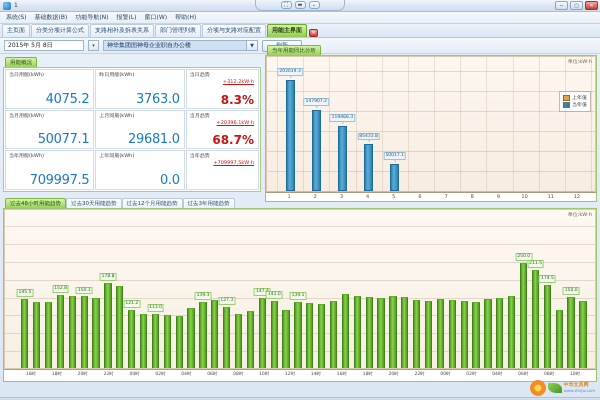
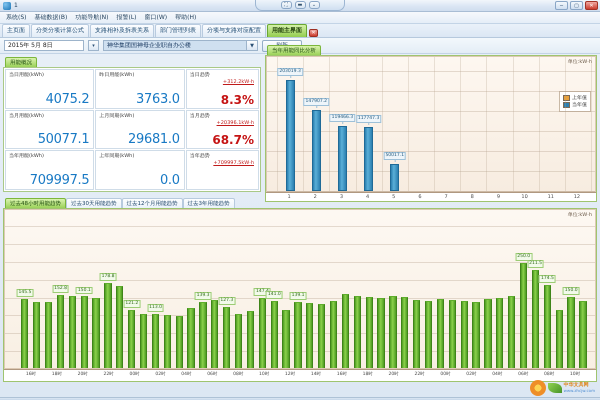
当年用能同比分析/当年值/4: 85433.8 -> 117747.3
